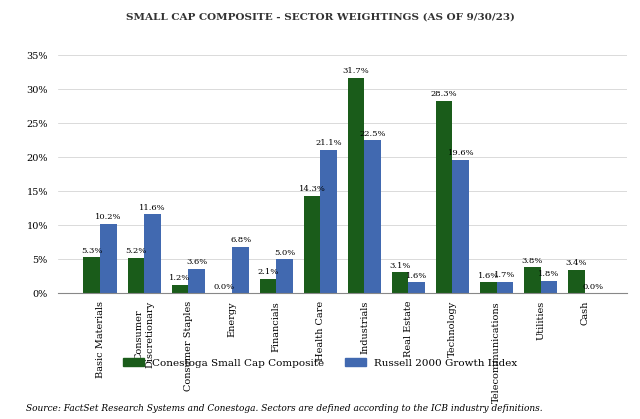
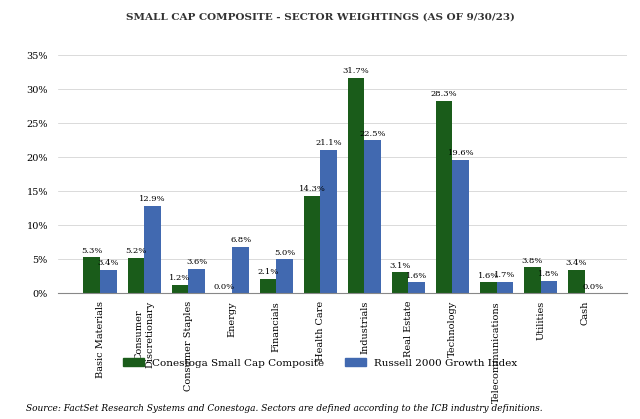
Russell 2000 Growth Index/Basic Materials: 10.2% -> 3.4%
Russell 2000 Growth Index/Consumer Discretionary: 11.6% -> 12.9%
